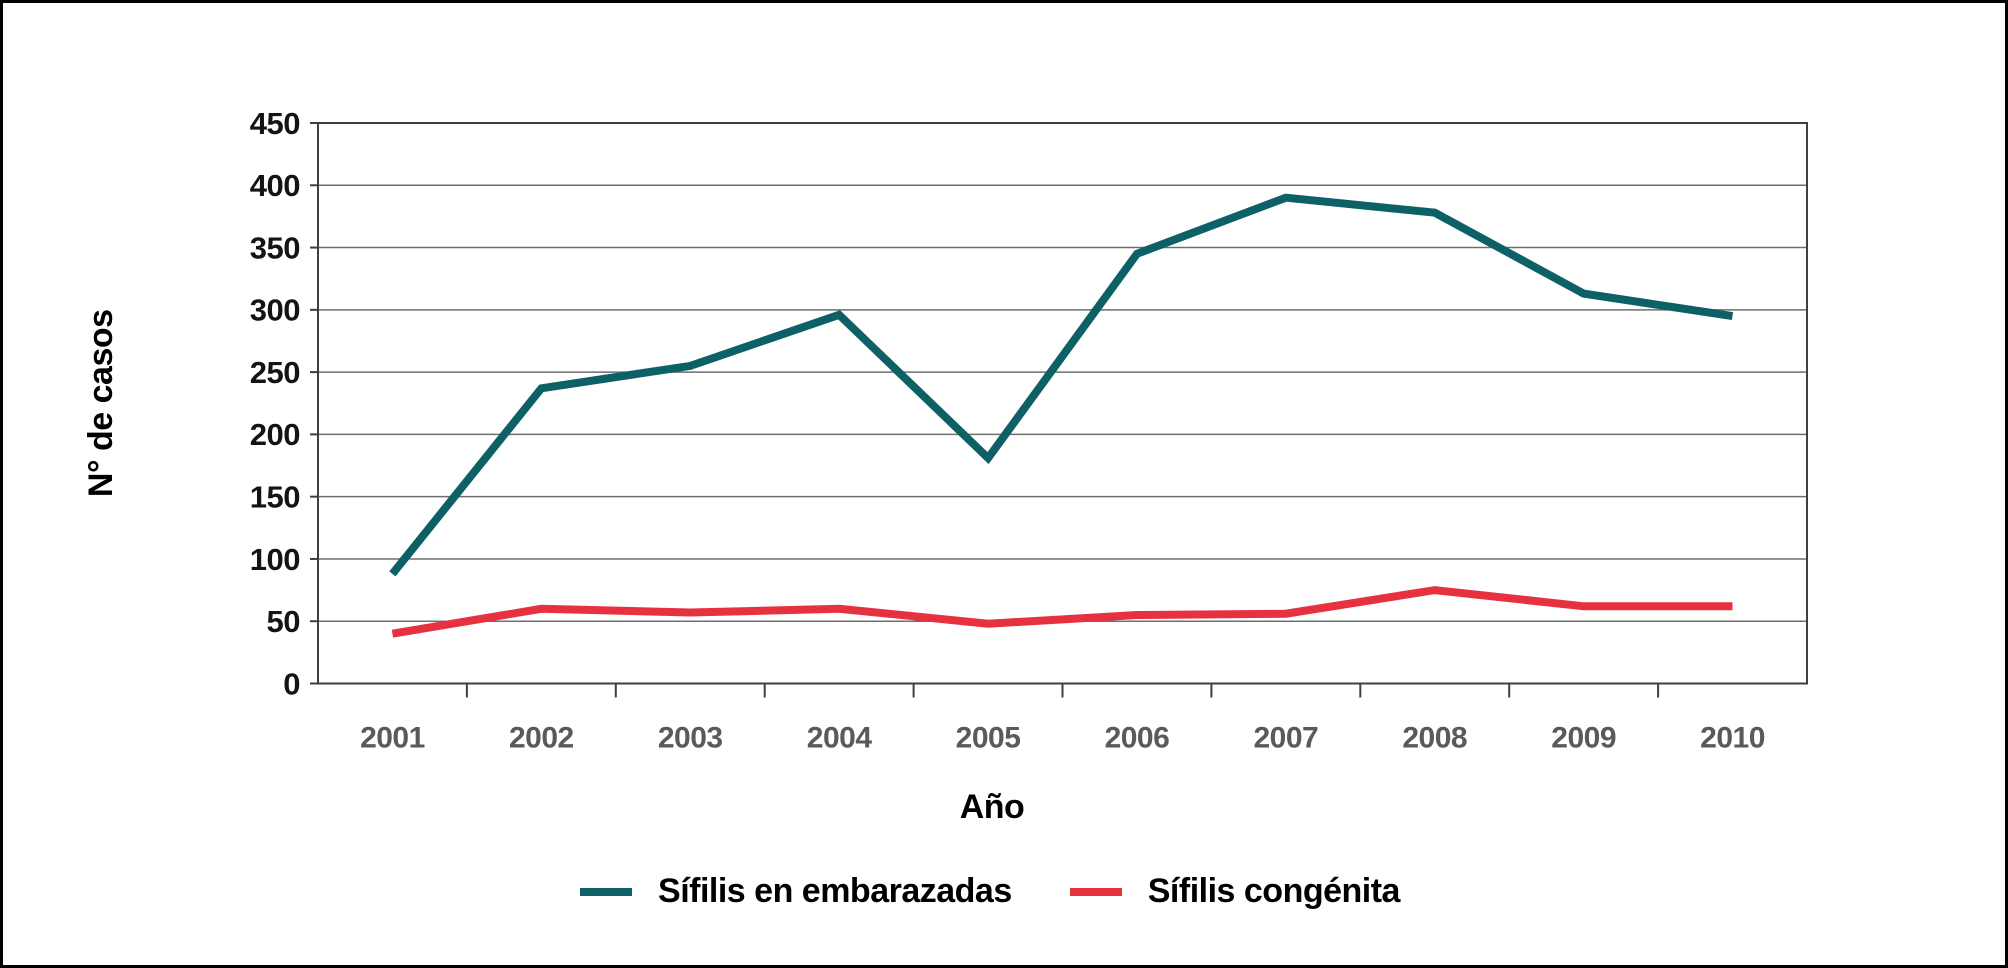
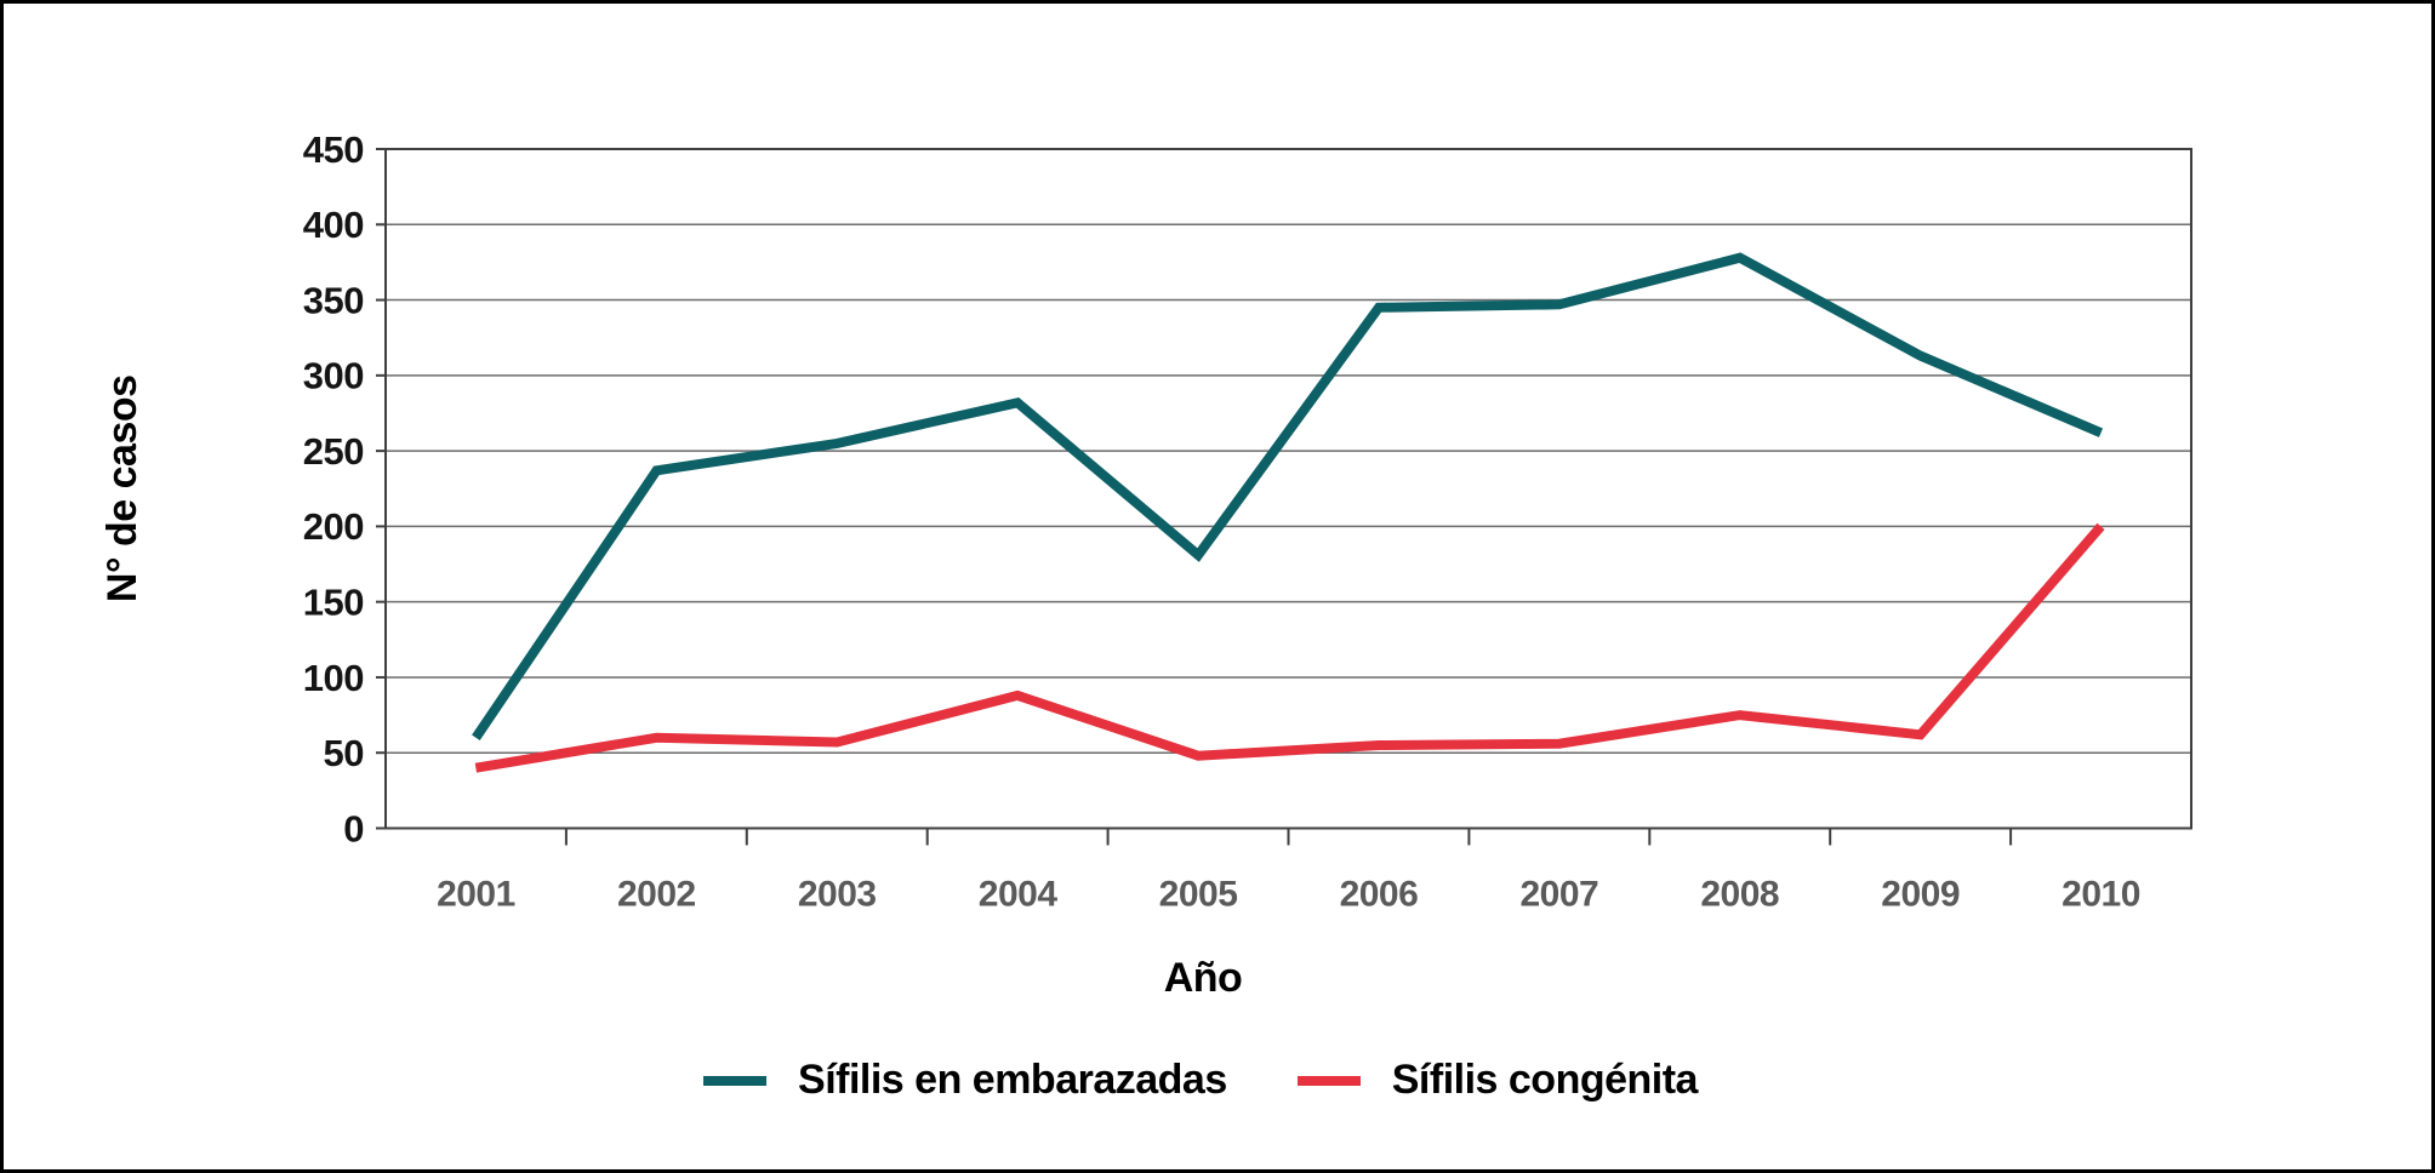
Sífilis en embarazadas/2001: 88 -> 60
Sífilis en embarazadas/2004: 296 -> 282
Sífilis congénita/2004: 60 -> 88
Sífilis en embarazadas/2007: 390 -> 347
Sífilis en embarazadas/2010: 295 -> 262
Sífilis congénita/2010: 62 -> 200
